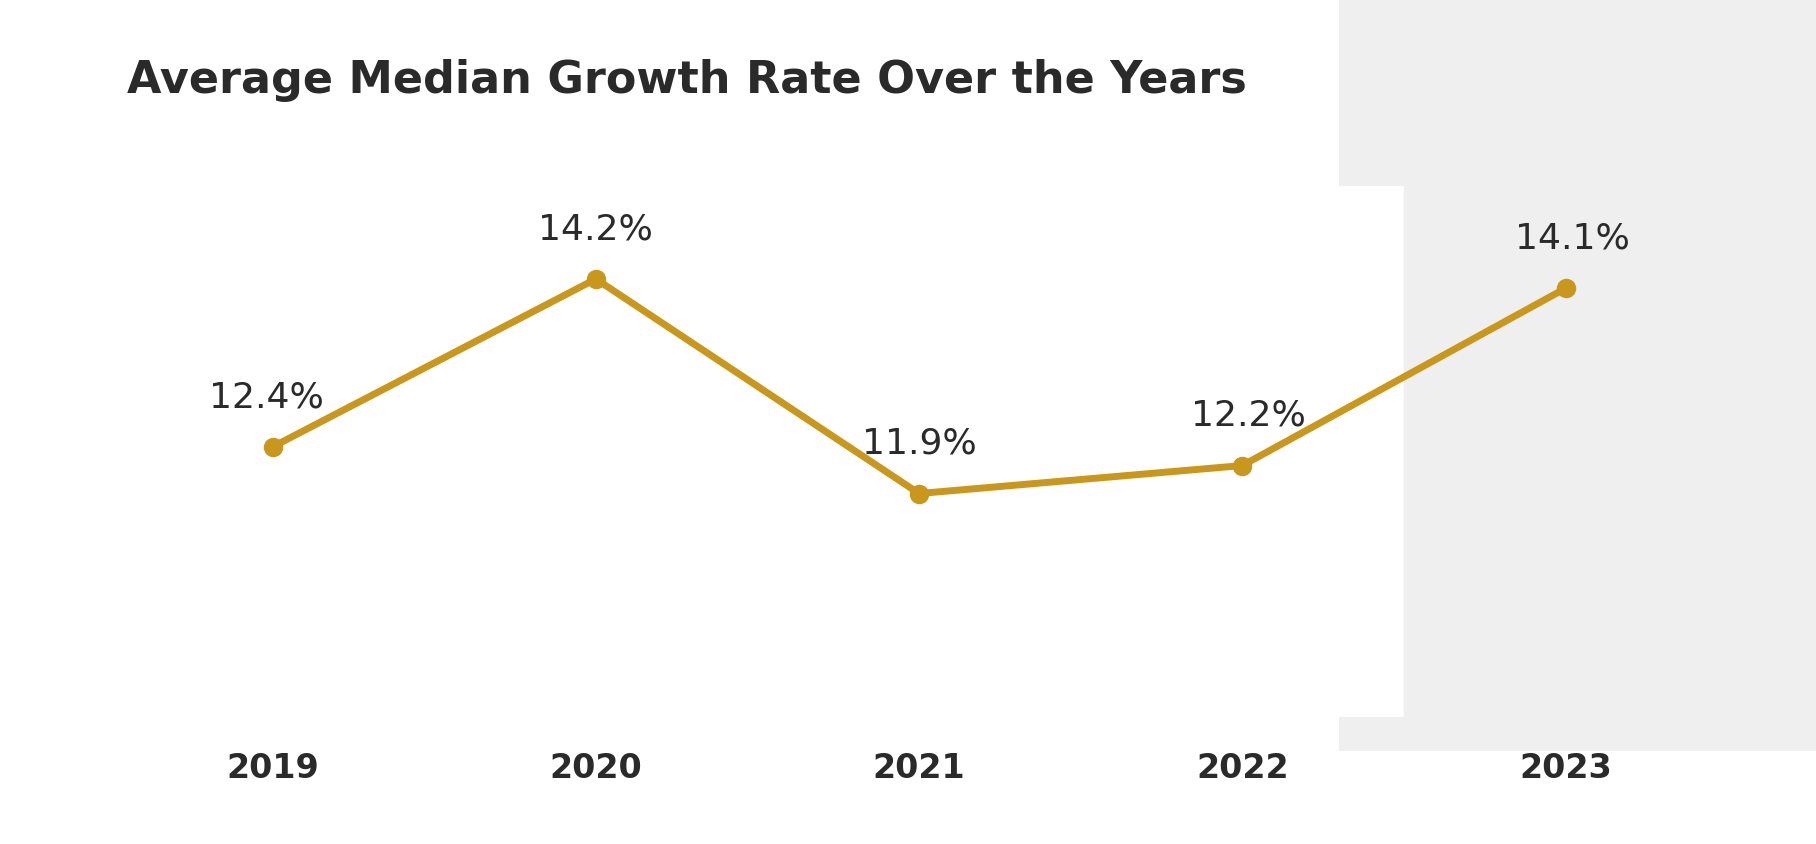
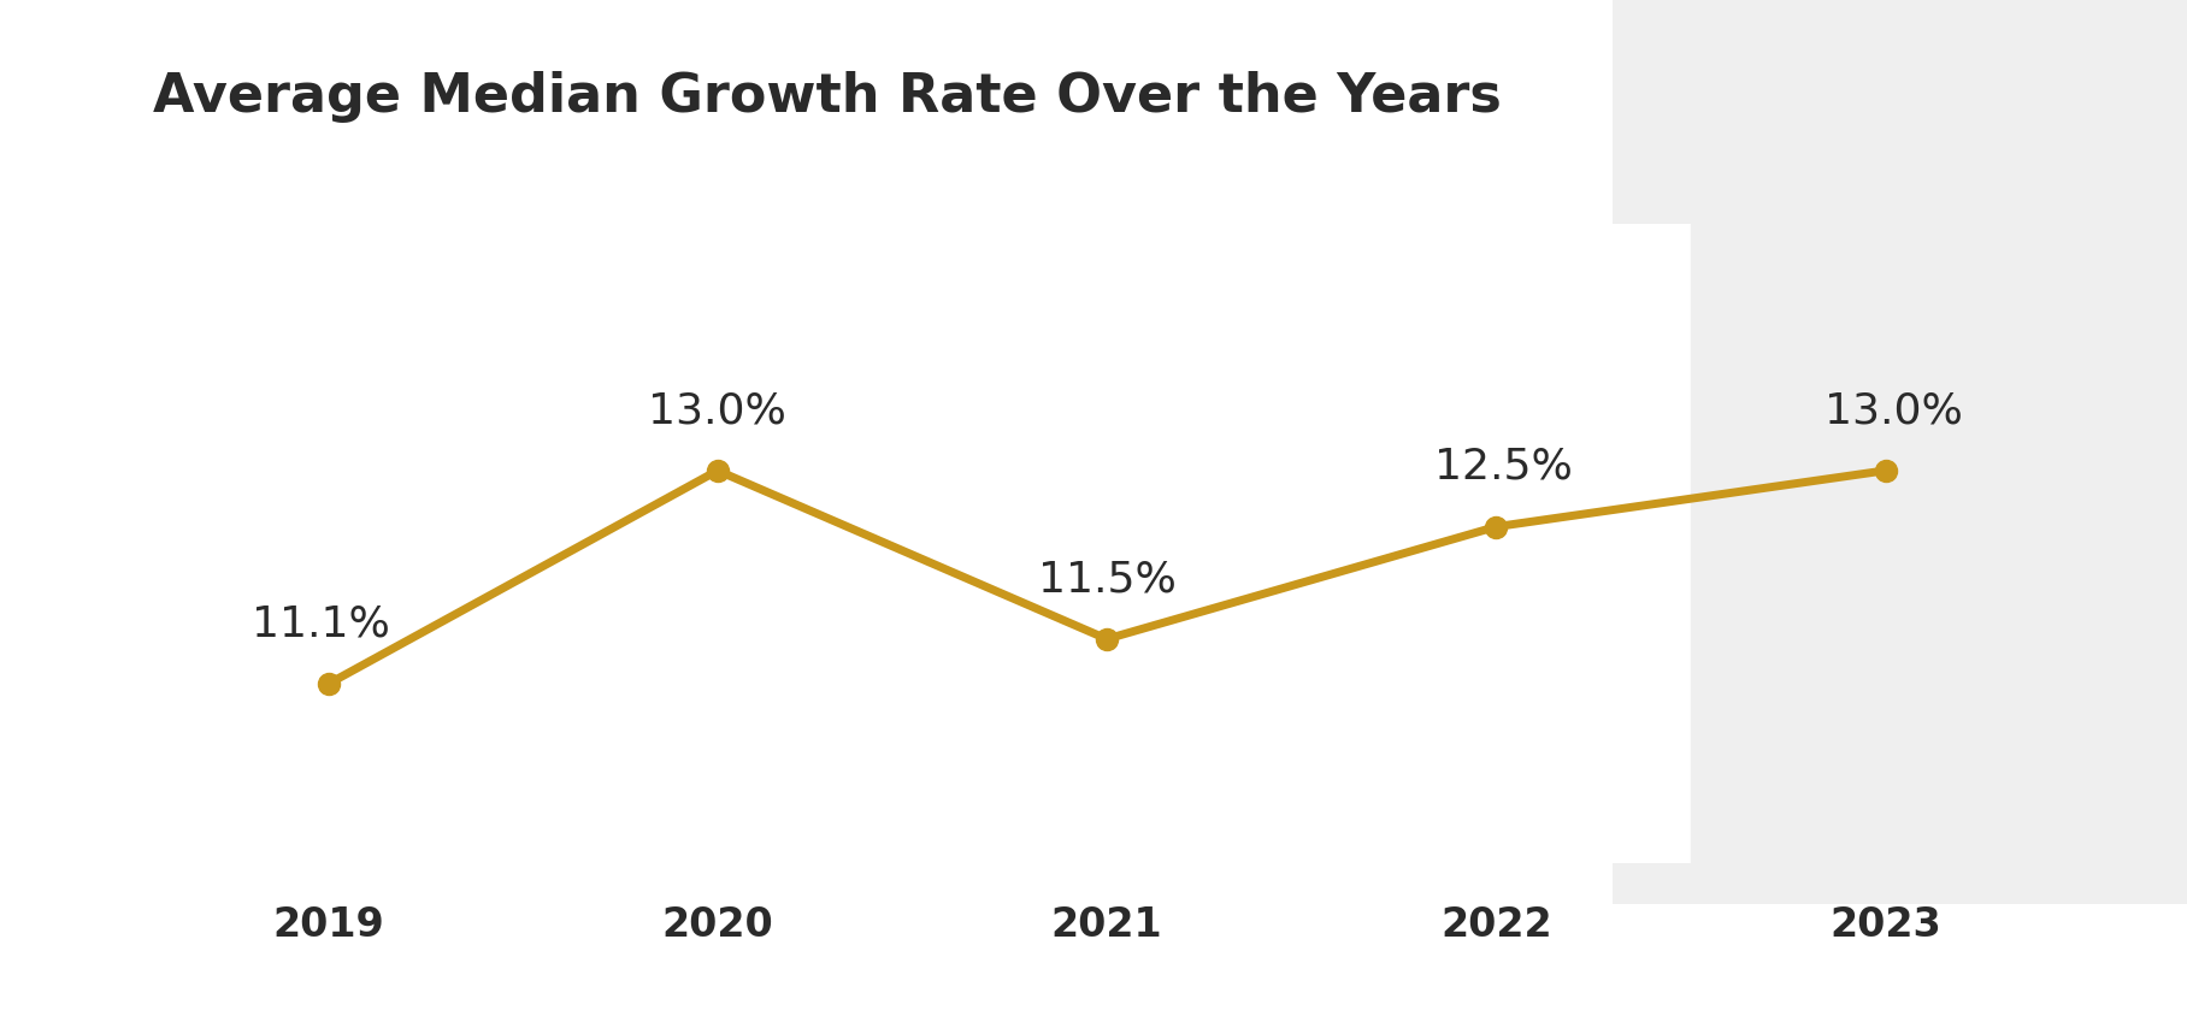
2019: 12.4% -> 11.1%
2020: 14.2% -> 13.0%
2021: 11.9% -> 11.5%
2022: 12.2% -> 12.5%
2023: 14.1% -> 13.0%
